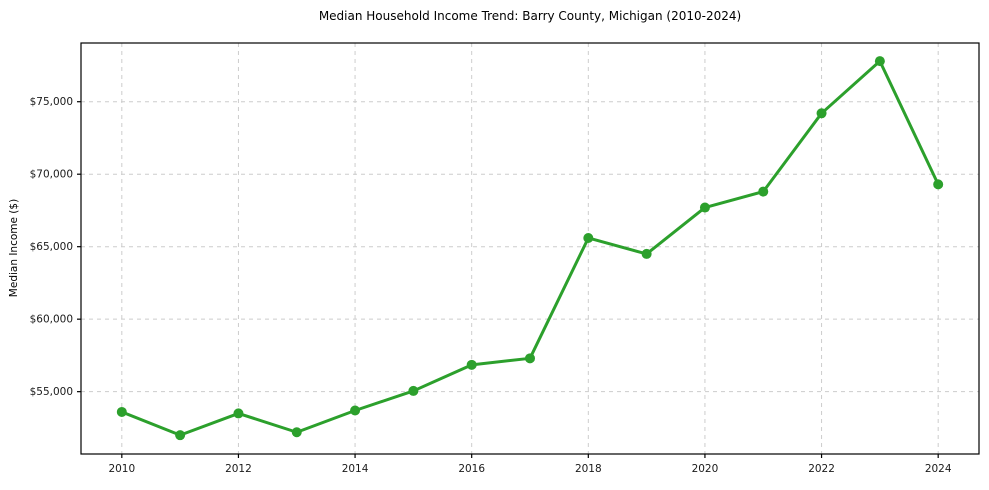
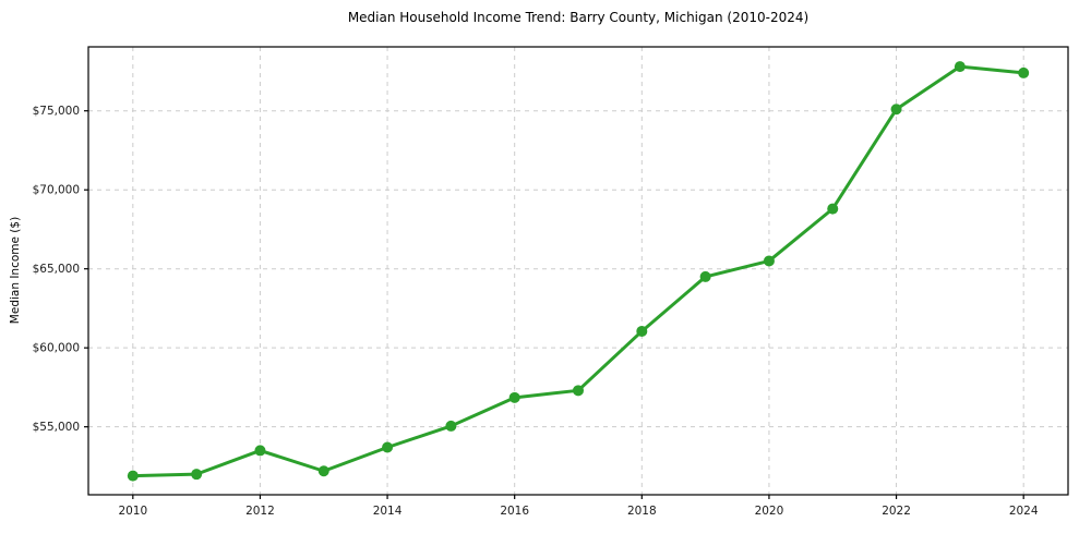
2010: $53600 -> $51900
2018: $65600 -> $61000
2020: $67700 -> $65500
2022: $74200 -> $75100
2024: $69300 -> $77400
